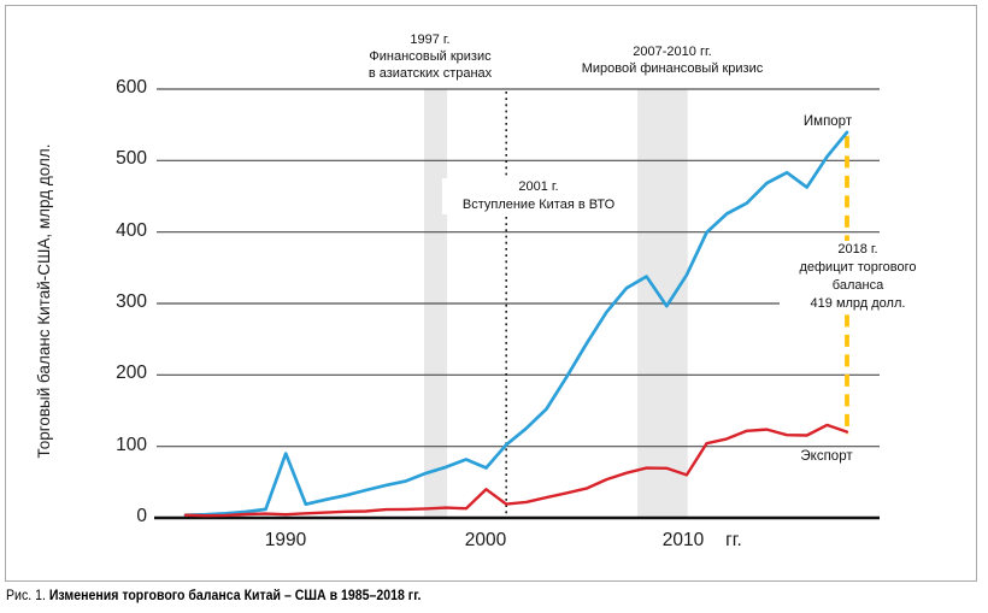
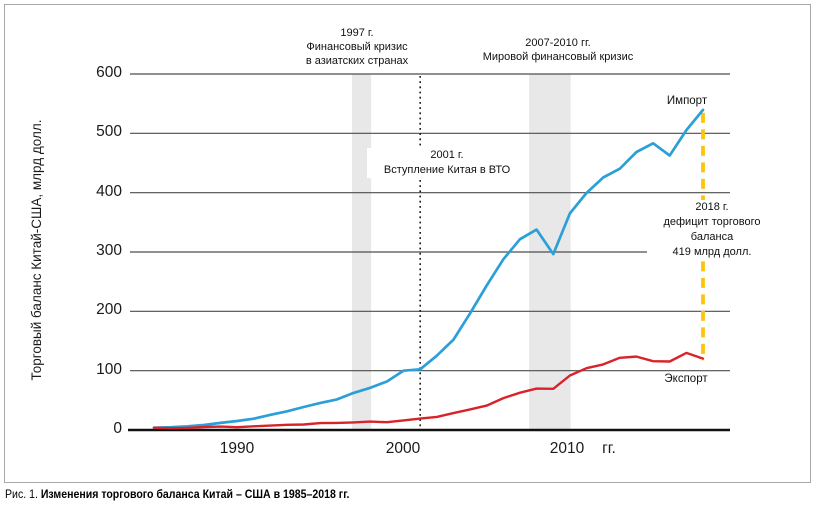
Импорт/1990: 90 -> 20
Импорт/2000: 70 -> 100
Экспорт/2000: 40 -> 20
Импорт/2010: 340 -> 360
Экспорт/2010: 60 -> 90
